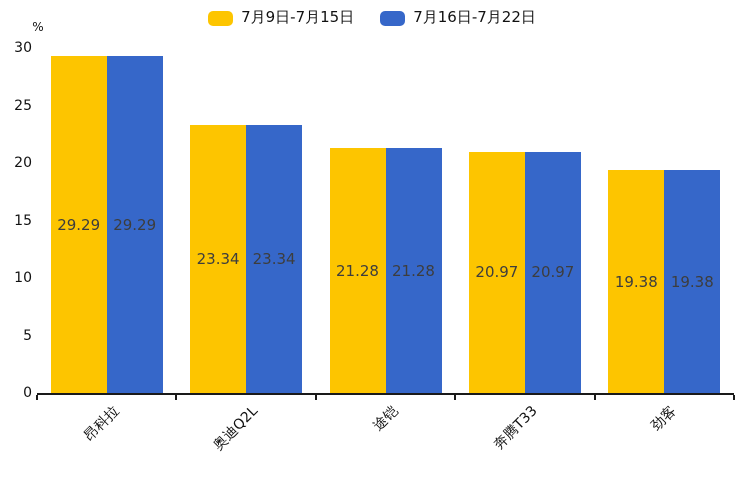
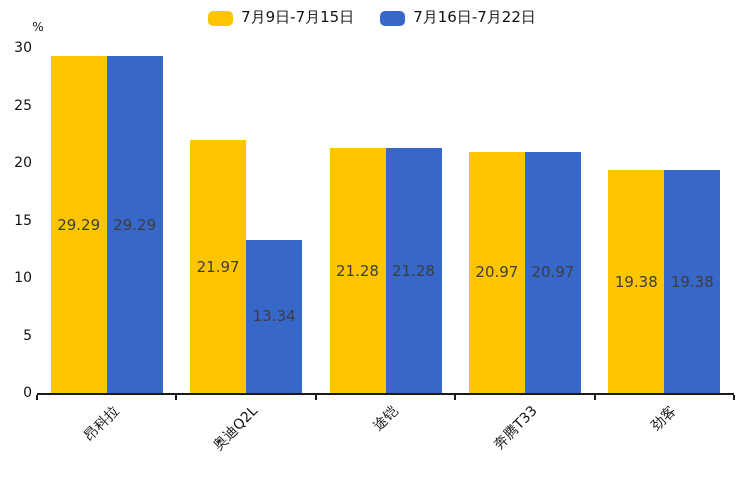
7月9日-7月15日/奥迪Q2L: 23.34 -> 21.97
7月16日-7月22日/奥迪Q2L: 23.34 -> 13.34
